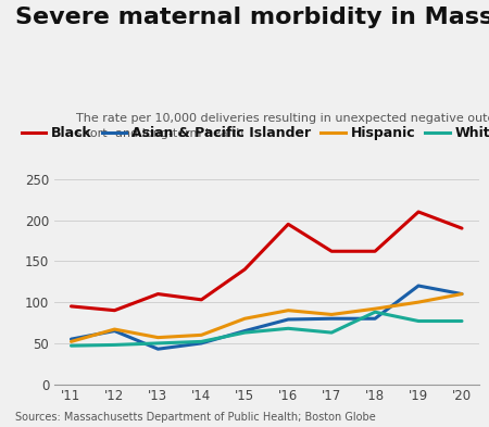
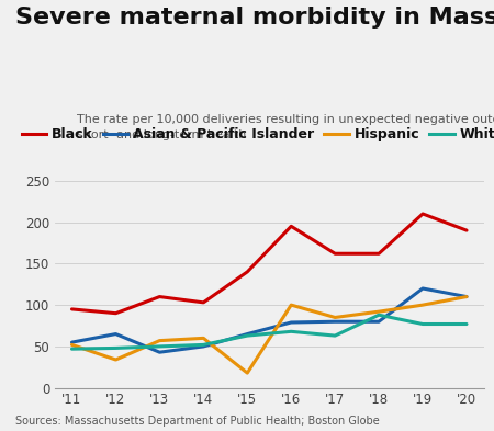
Hispanic/'12: 67 -> 34
Hispanic/'15: 80 -> 18
Hispanic/'16: 90 -> 100
